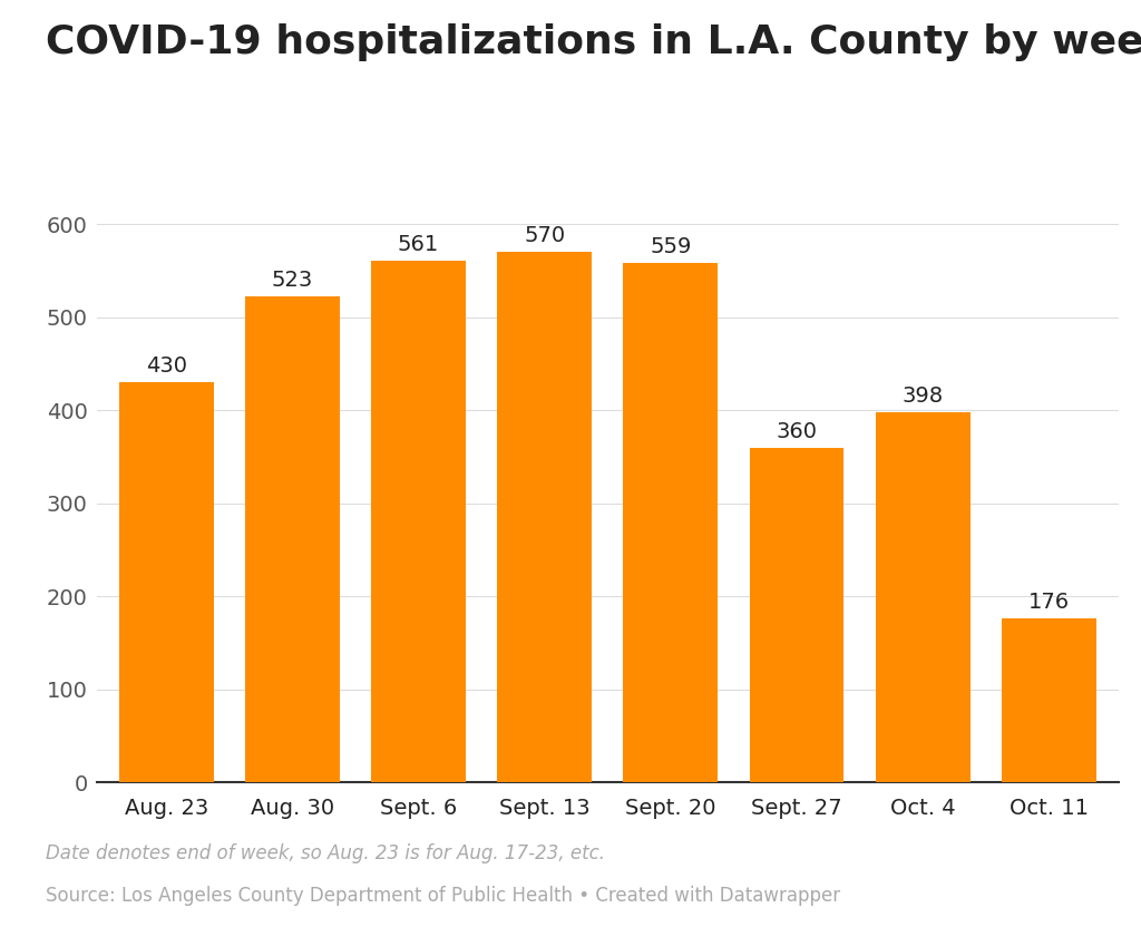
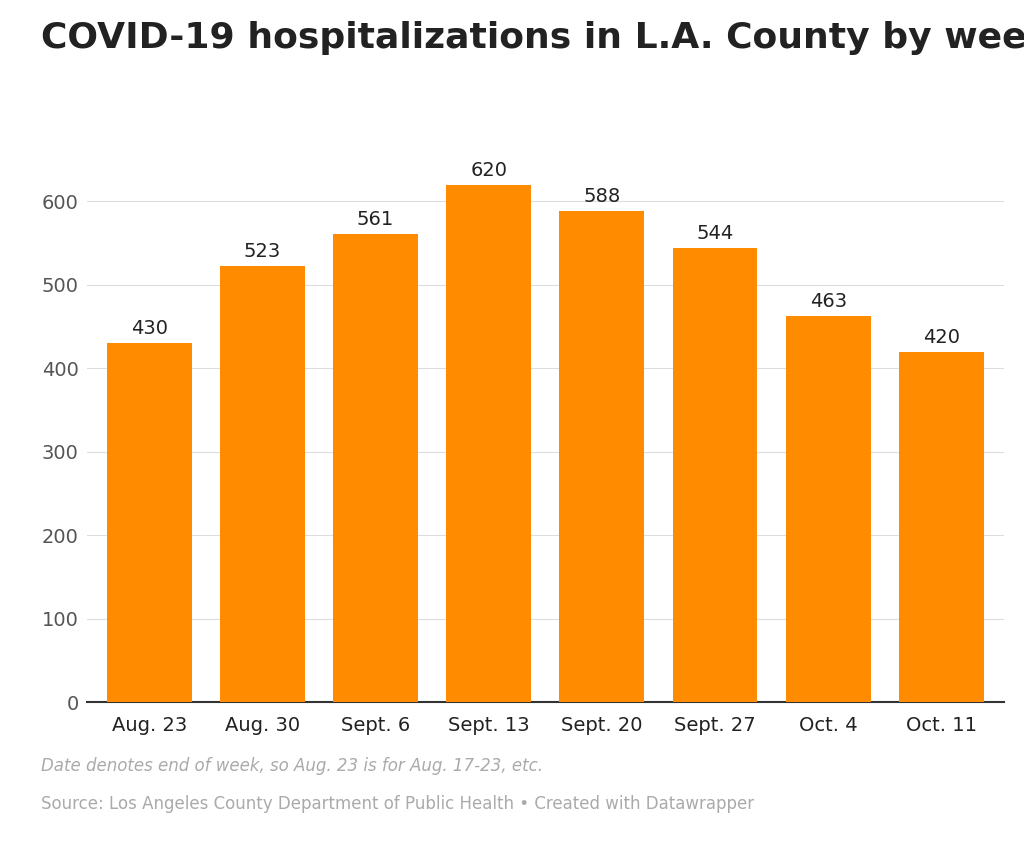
Sept. 13: 570 -> 620
Sept. 20: 559 -> 588
Sept. 27: 360 -> 544
Oct. 4: 398 -> 463
Oct. 11: 176 -> 420
